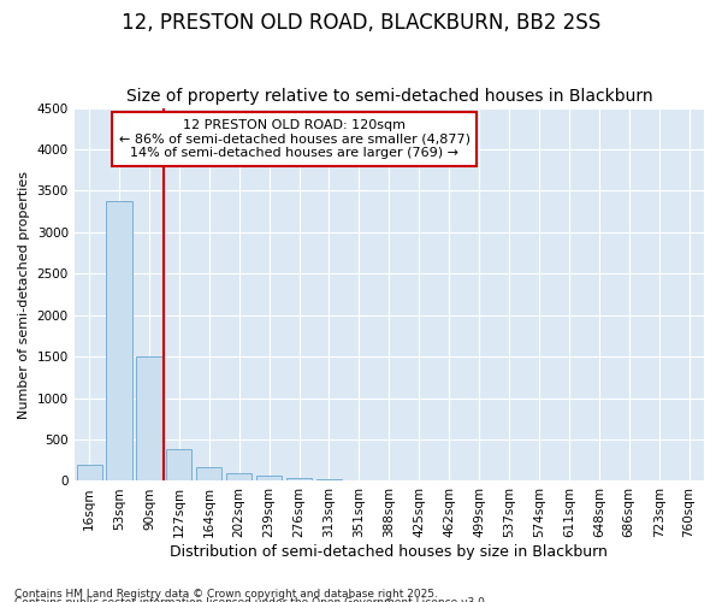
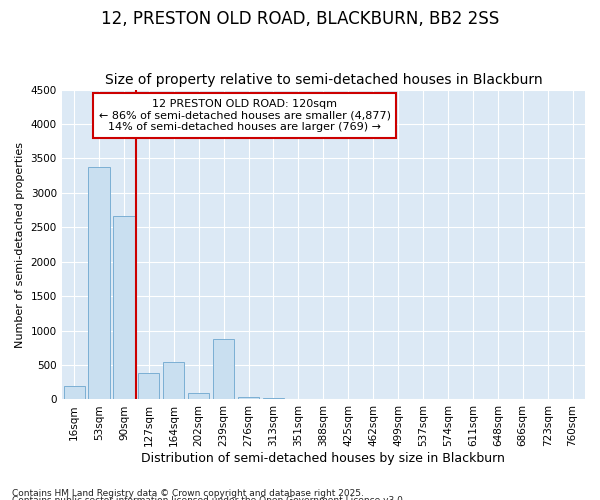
90sqm: 1500 -> 2660
164sqm: 160 -> 540
239sqm: 60 -> 880
